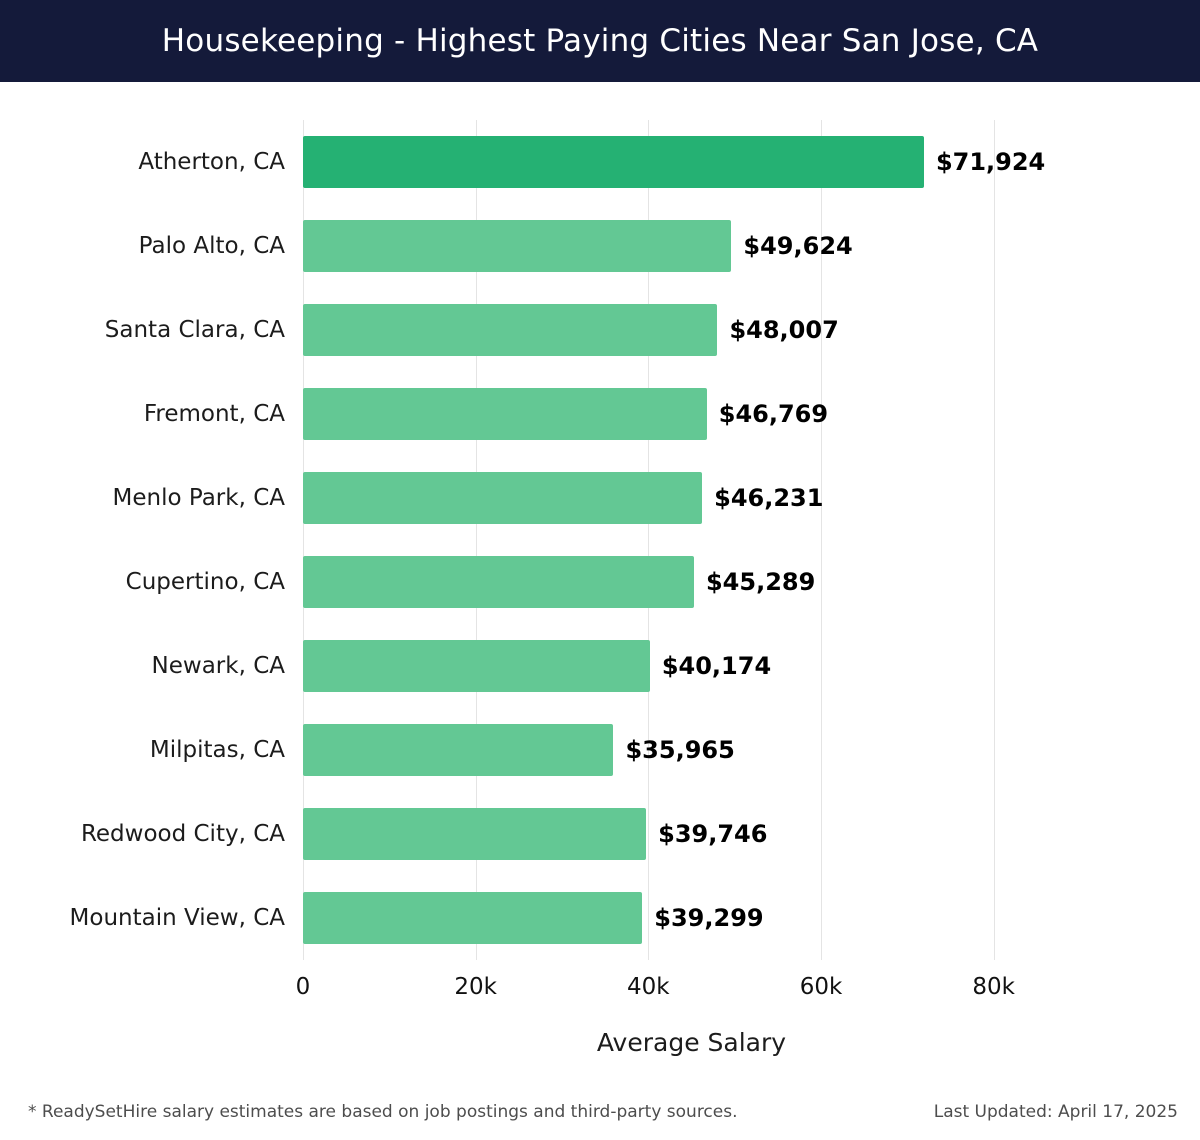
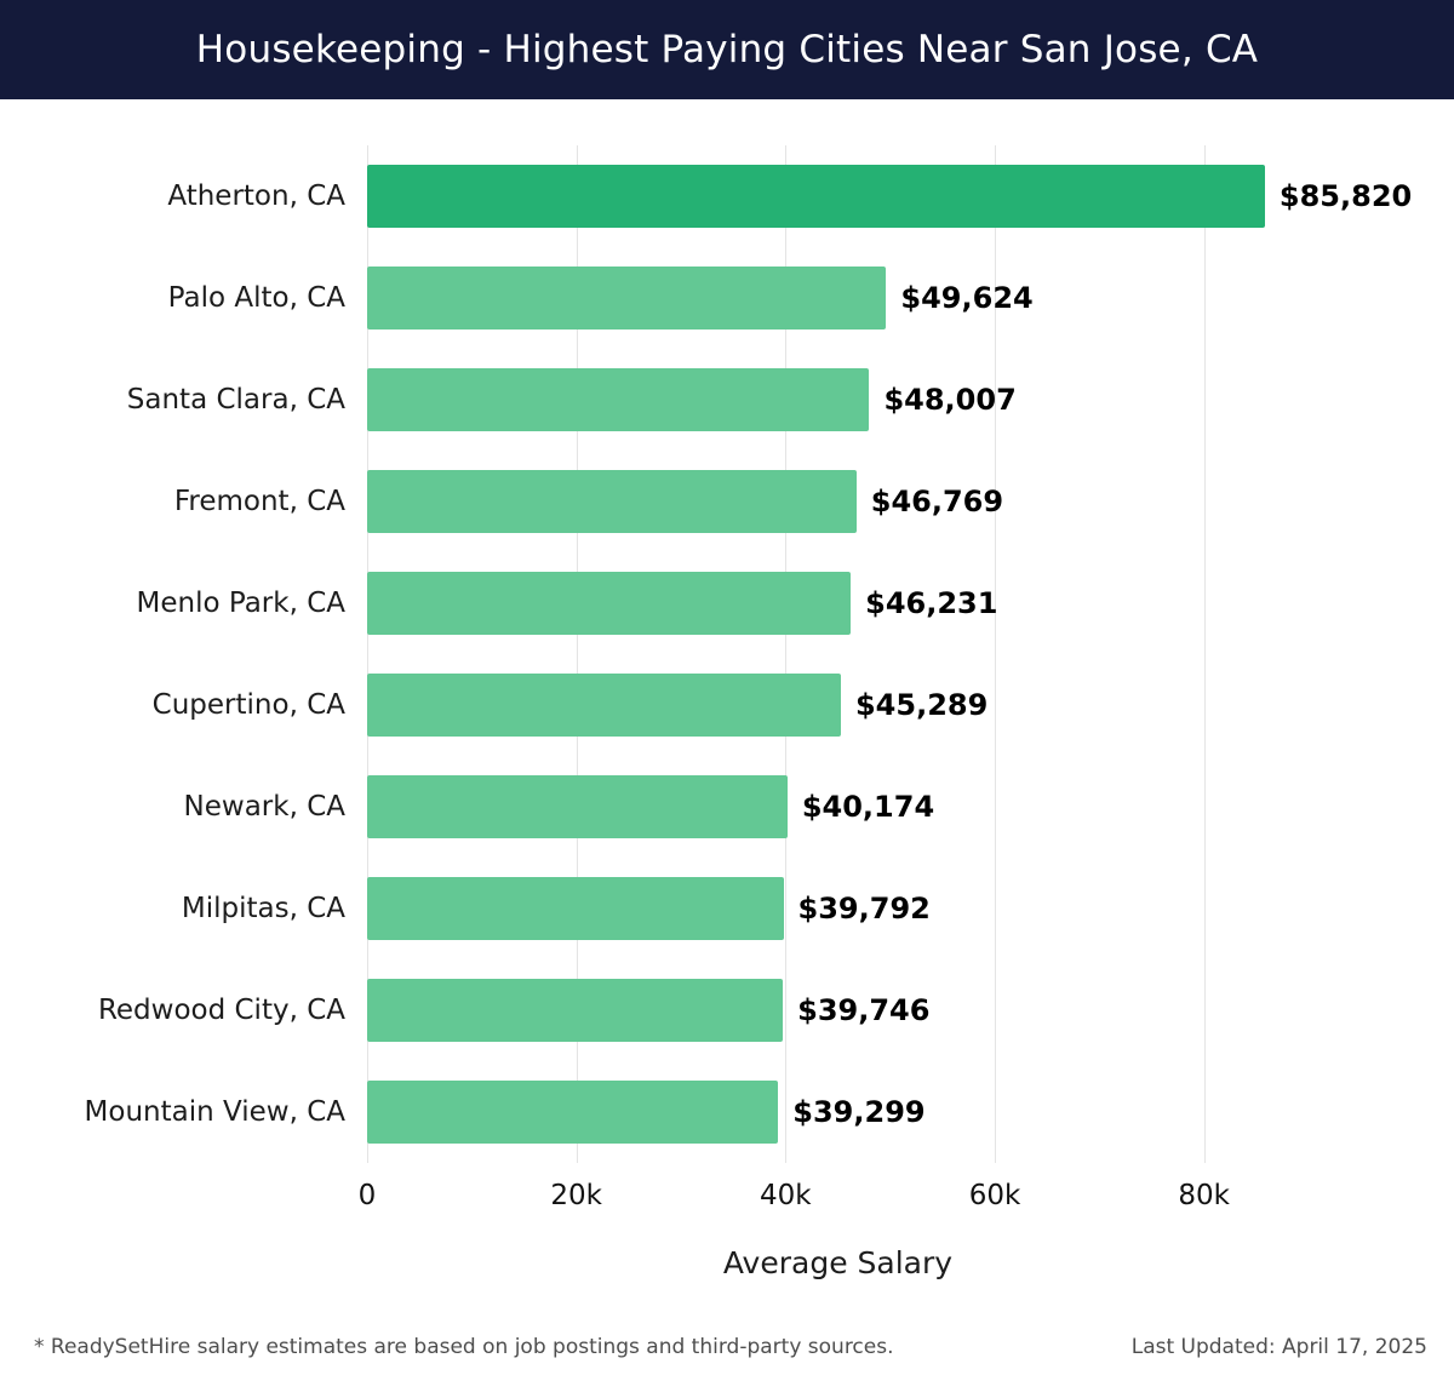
Atherton, CA: $71,924 -> $85,820
Milpitas, CA: $35,965 -> $39,792
